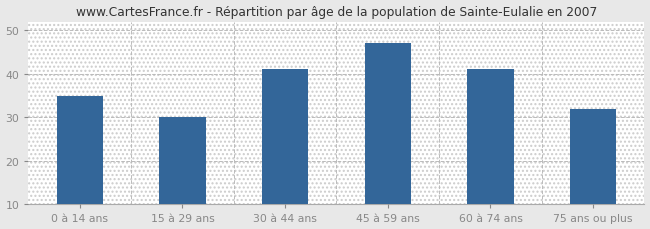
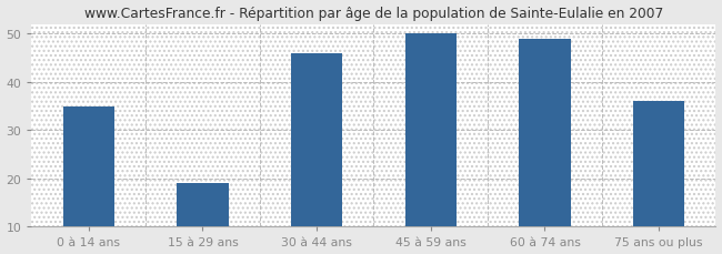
15 à 29 ans: 30 -> 19
30 à 44 ans: 41 -> 46
45 à 59 ans: 47 -> 50
60 à 74 ans: 41 -> 49
75 ans ou plus: 32 -> 36
